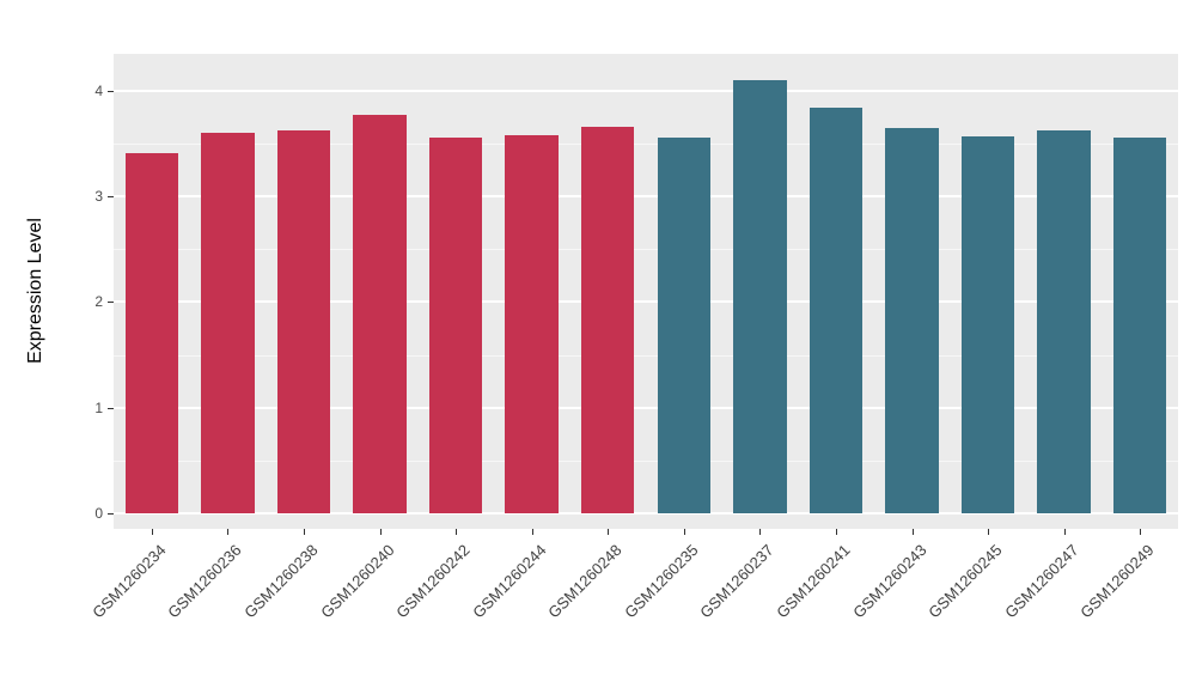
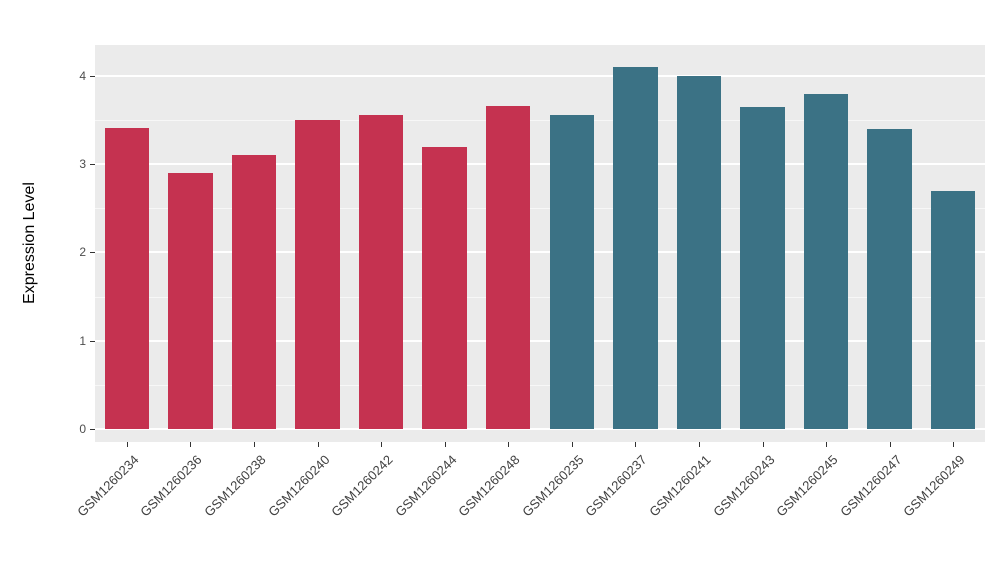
GSM1260236: 3.6 -> 2.9
GSM1260238: 3.6 -> 3.1
GSM1260240: 3.8 -> 3.5
GSM1260244: 3.6 -> 3.2
GSM1260241: 3.8 -> 4.0
GSM1260245: 3.6 -> 3.8
GSM1260247: 3.6 -> 3.4
GSM1260249: 3.6 -> 2.7
